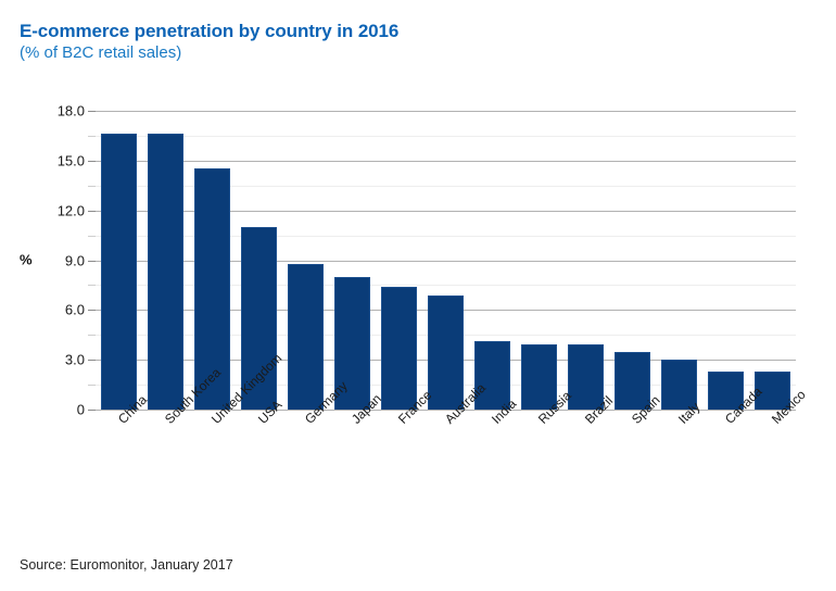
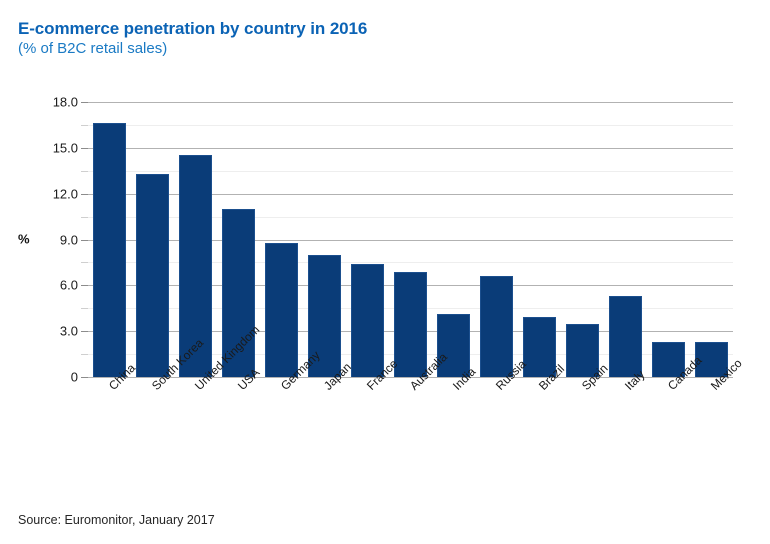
South Korea: 16.6 -> 13.3
Russia: 3.9 -> 6.6
Italy: 3.0 -> 5.3
